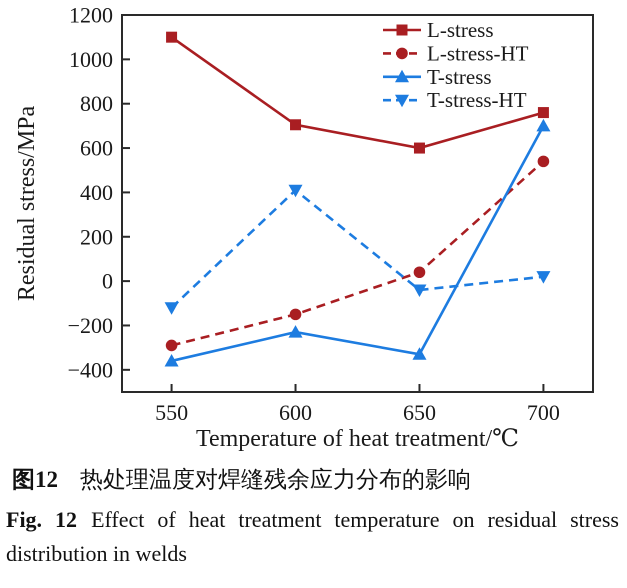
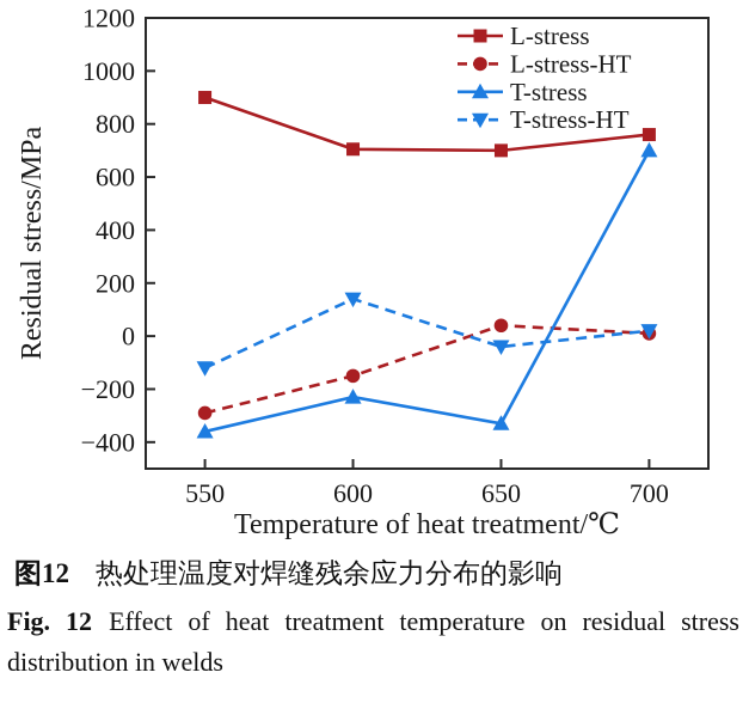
L-stress/550: 1100 -> 900
T-stress-HT/600: 410 -> 140
L-stress/650: 600 -> 700
L-stress-HT/700: 540 -> 10
